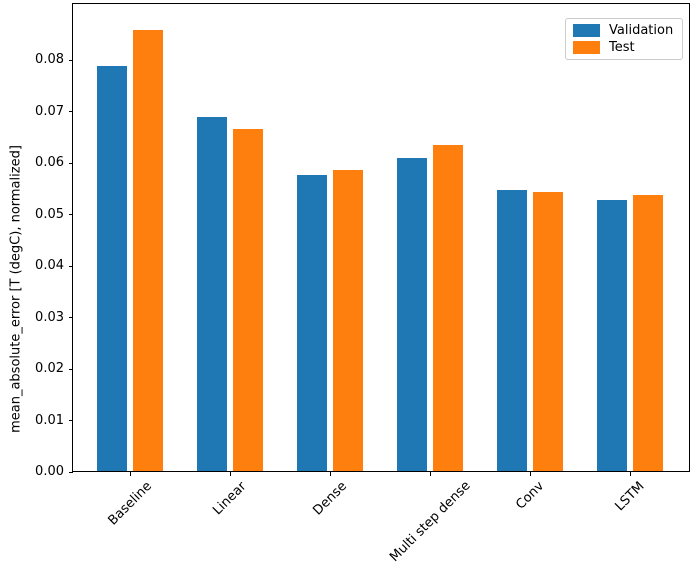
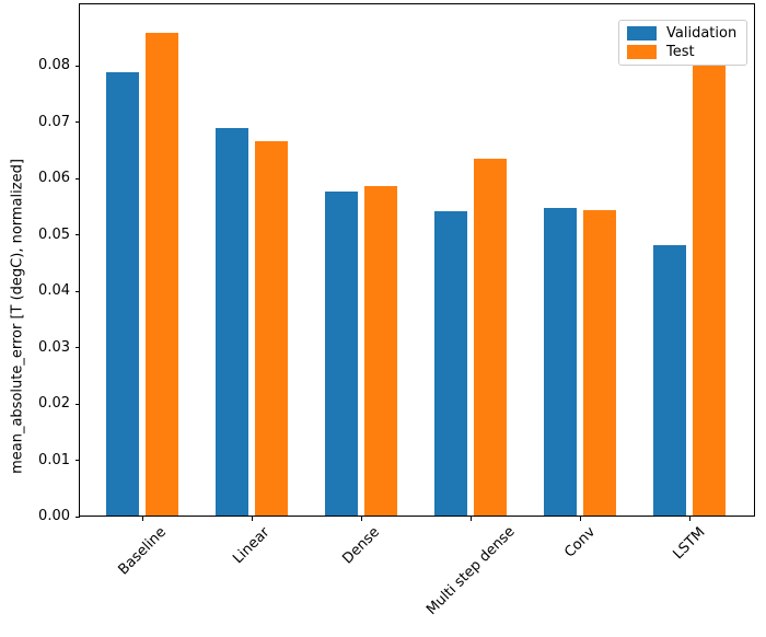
Validation/Multi step dense: 0.061 -> 0.054
Validation/LSTM: 0.053 -> 0.048
Test/LSTM: 0.054 -> 0.085
